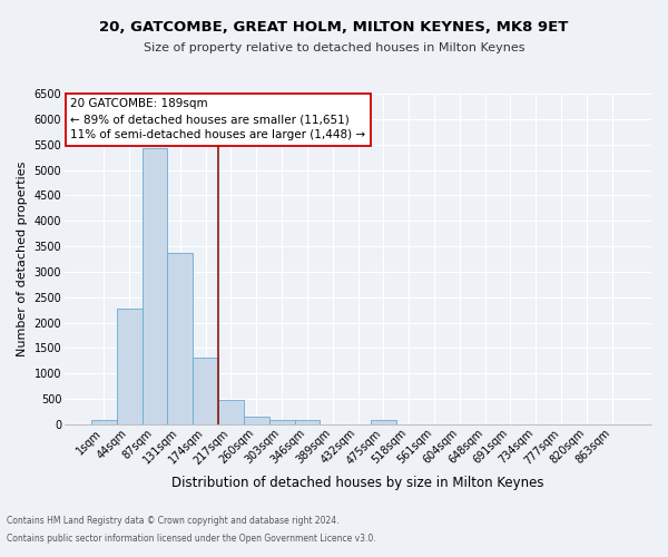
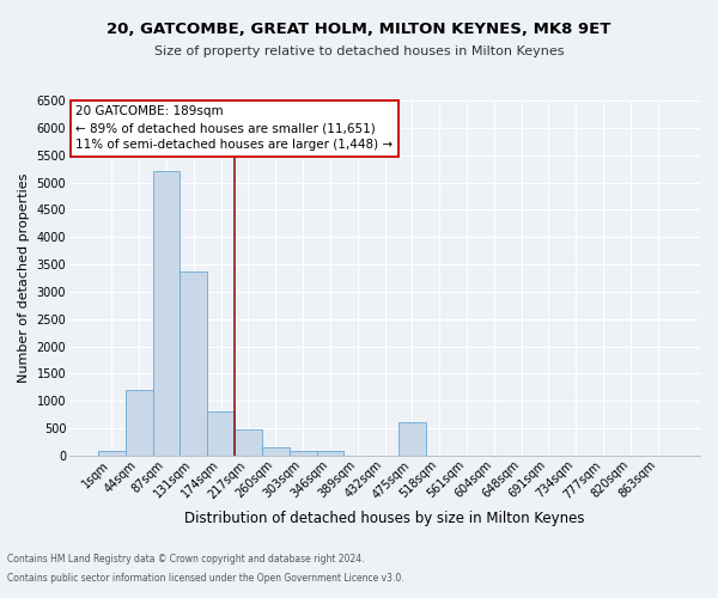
44sqm: 2270 -> 1200
87sqm: 5430 -> 5200
174sqm: 1310 -> 800
475sqm: 80 -> 600
